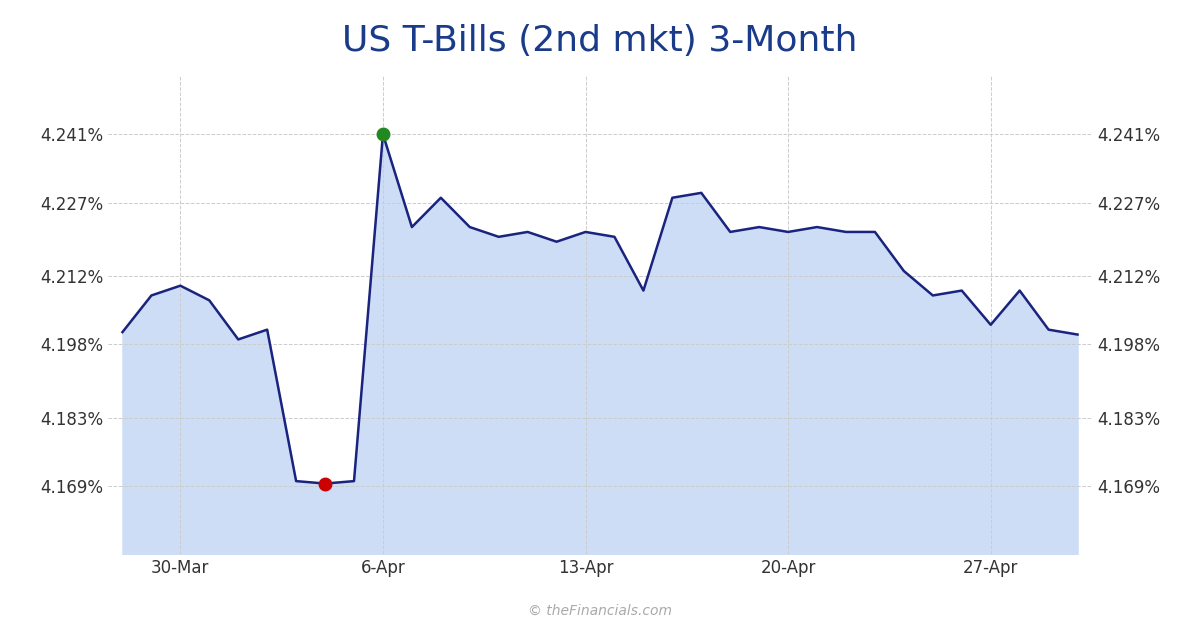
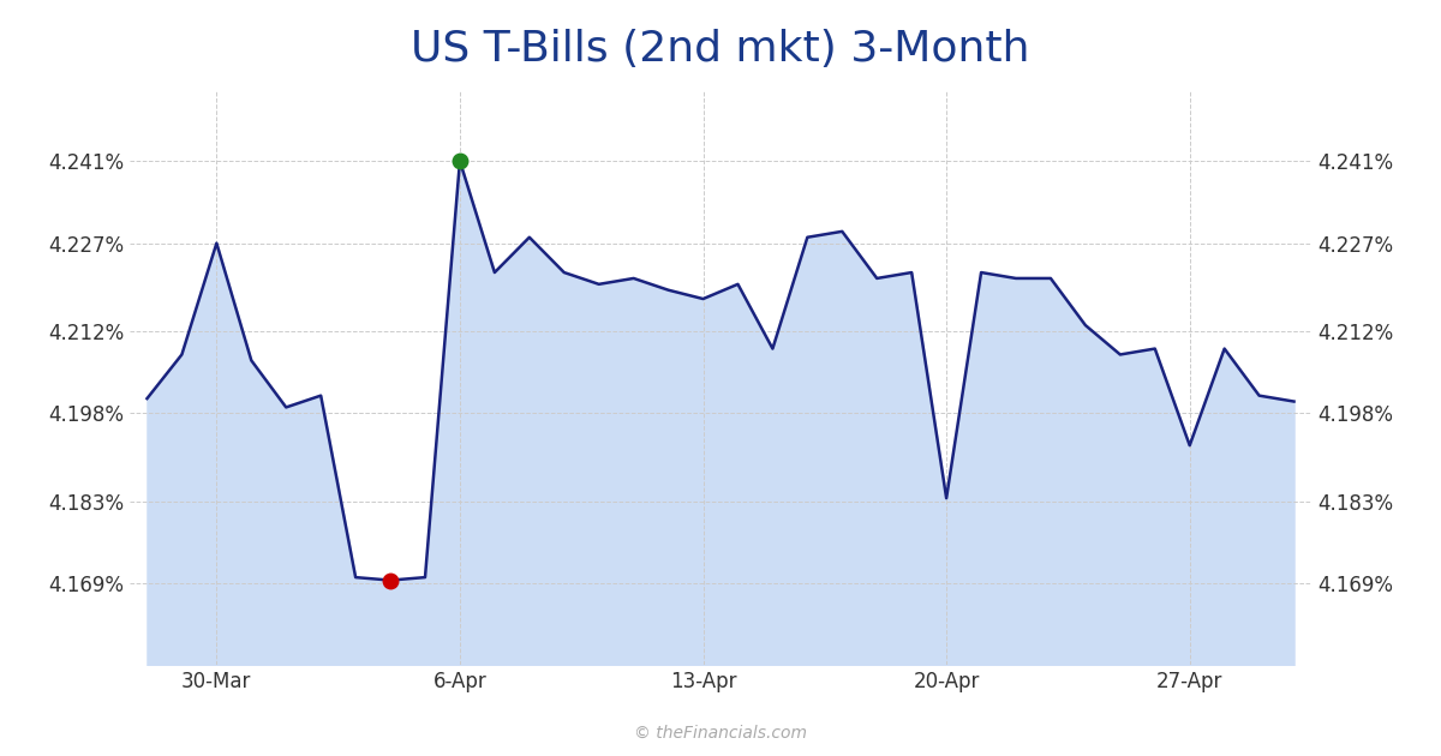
30-Mar: 4.2100% -> 4.2270%
13-Apr: 4.2210% -> 4.2175%
20-Apr: 4.2210% -> 4.1835%
27-Apr: 4.2020% -> 4.1925%
